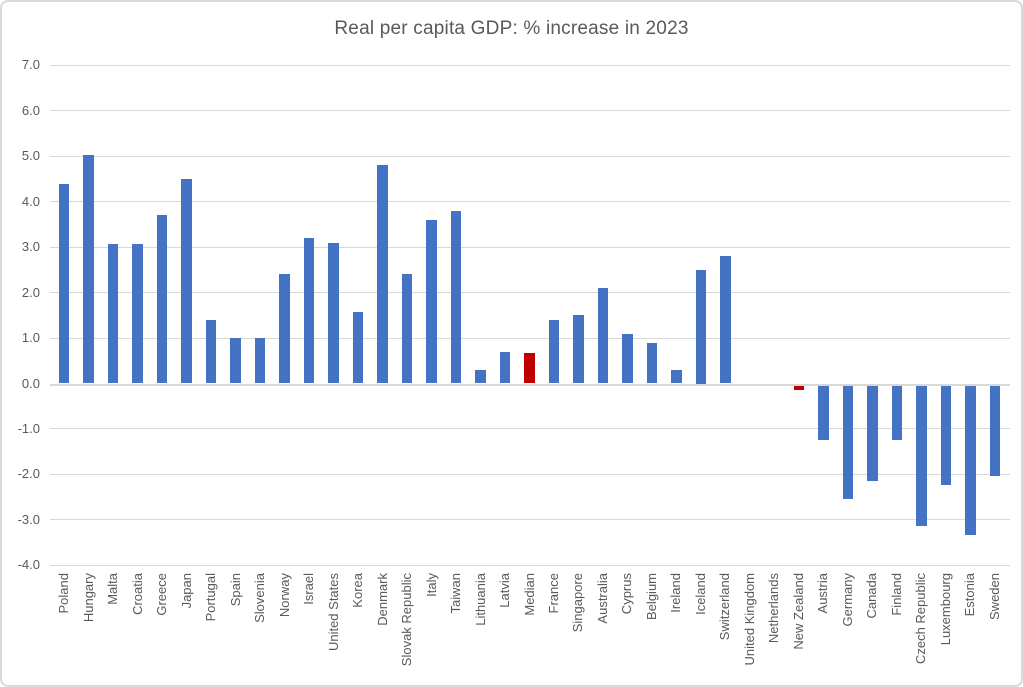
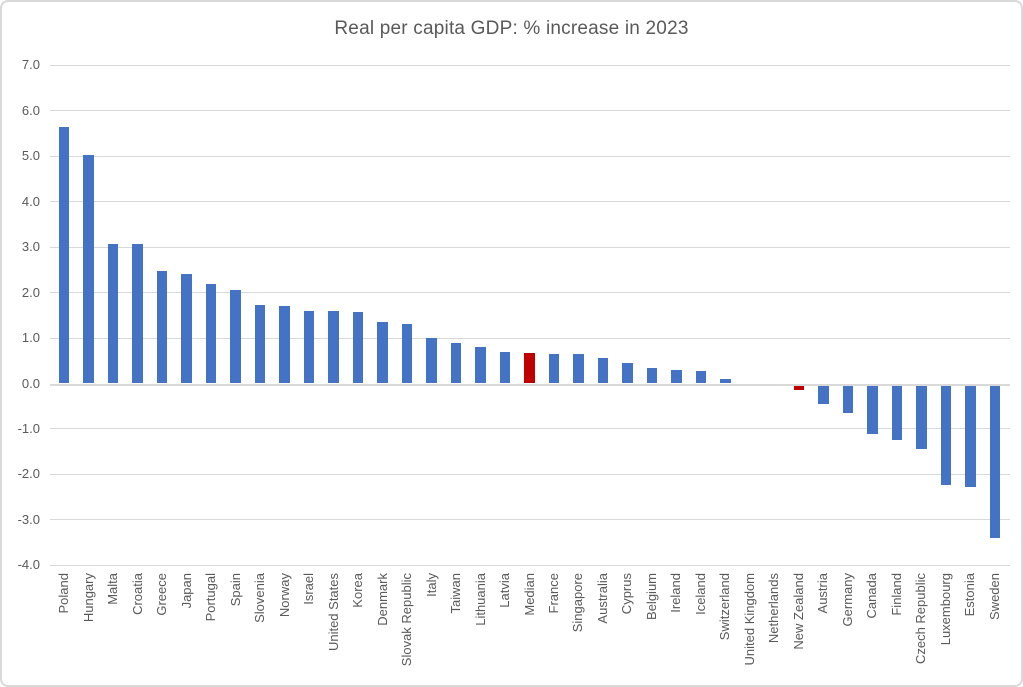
Poland: 4.4 -> 5.7
Greece: 3.7 -> 2.5
Japan: 4.5 -> 2.4
Portugal: 1.4 -> 2.2
Spain: 1.0 -> 2.0
Slovenia: 1.0 -> 1.7
Norway: 2.4 -> 1.7
Israel: 3.2 -> 1.6
United States: 3.1 -> 1.6
Denmark: 4.8 -> 1.4
Slovak Republic: 2.4 -> 1.3
Italy: 3.6 -> 1.0
Taiwan: 3.8 -> 0.9
Lithuania: 0.3 -> 0.8
France: 1.4 -> 0.7
Singapore: 1.5 -> 0.6
Australia: 2.1 -> 0.6
Cyprus: 1.1 -> 0.5
Belgium: 0.9 -> 0.3
Iceland: 2.5 -> 0.3
Switzerland: 2.8 -> 0.1
Austria: -1.2 -> -0.4
Germany: -2.5 -> -0.6
Canada: -2.1 -> -1.1
Czech Republic: -3.1 -> -1.4
Estonia: -3.3 -> -2.2
Sweden: -2.0 -> -3.4
